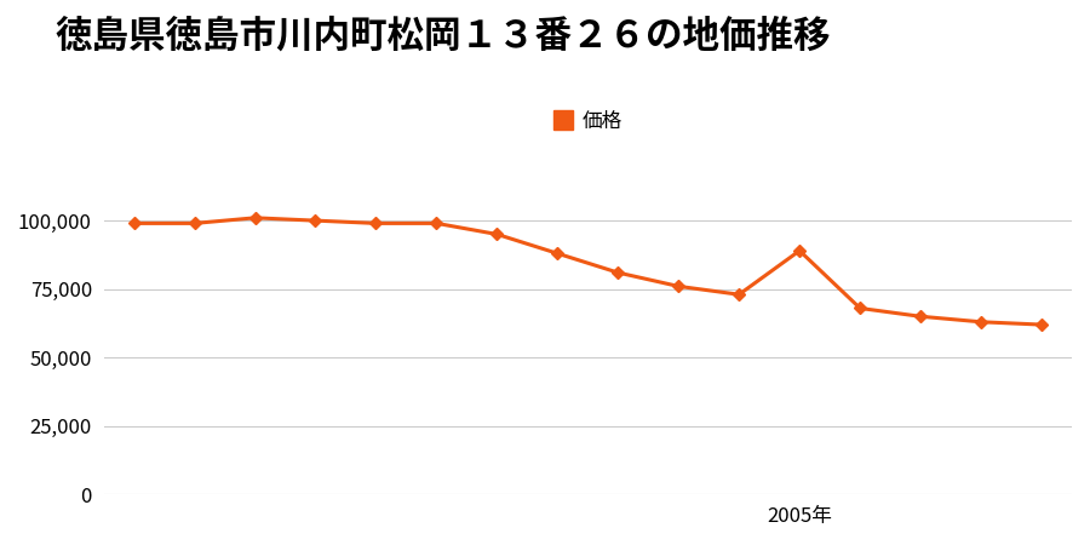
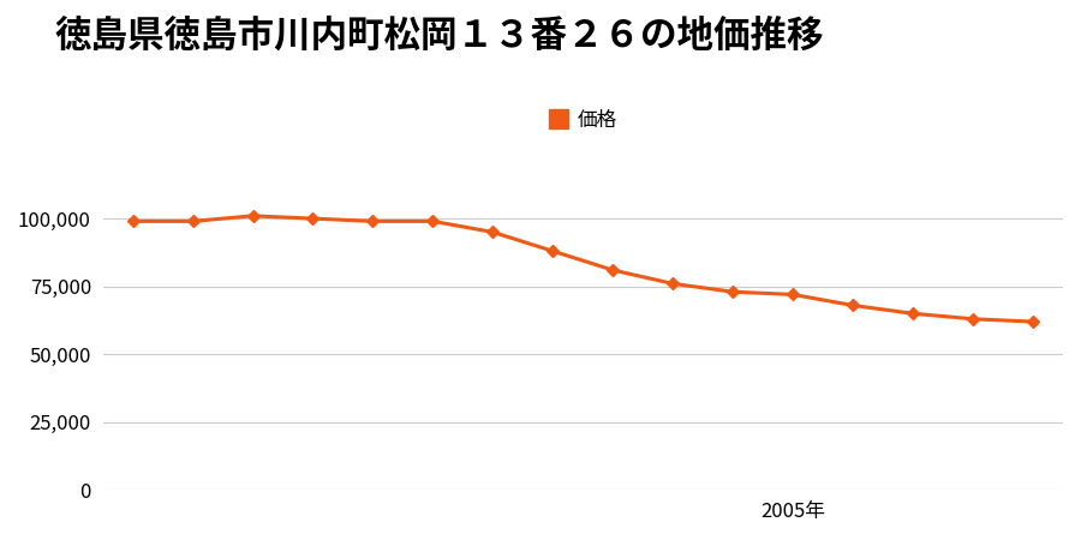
2005年: 89,000 -> 72,000
